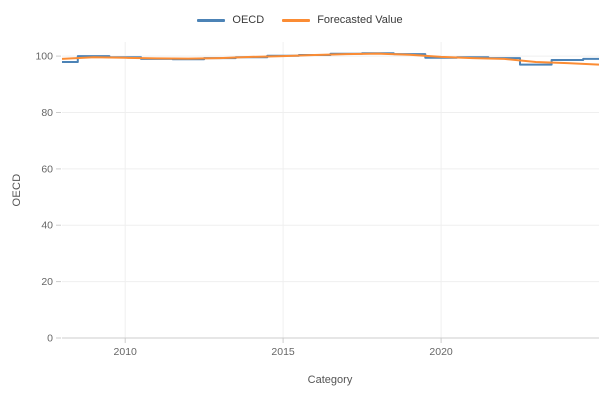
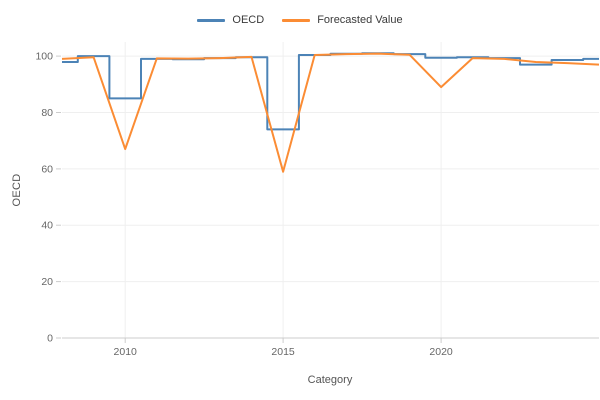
OECD/2010: 100 -> 85
Forecasted Value/2010: 99 -> 67
OECD/2015: 100 -> 74
Forecasted Value/2015: 100 -> 59
Forecasted Value/2020: 100 -> 89
